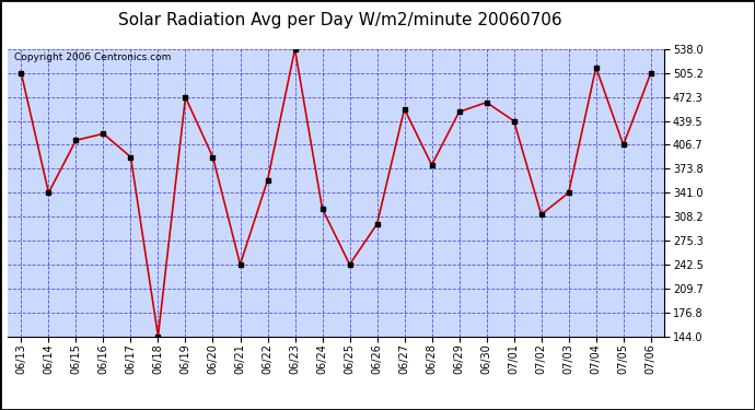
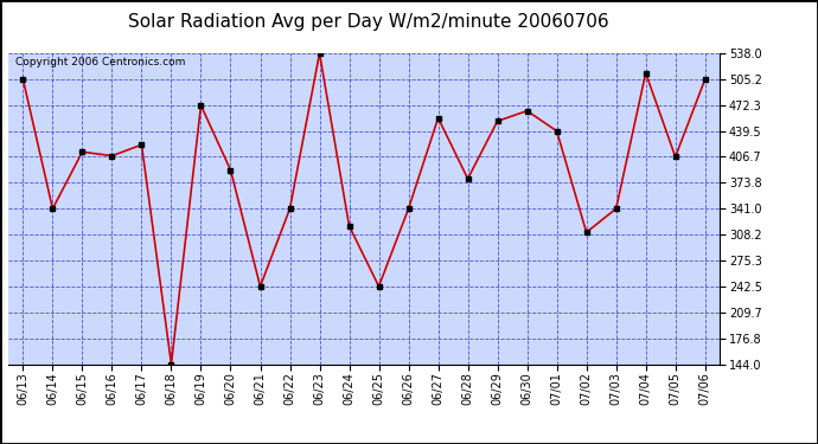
06/16: 422 -> 408
06/17: 390 -> 422
06/22: 358 -> 341
06/26: 298 -> 341
